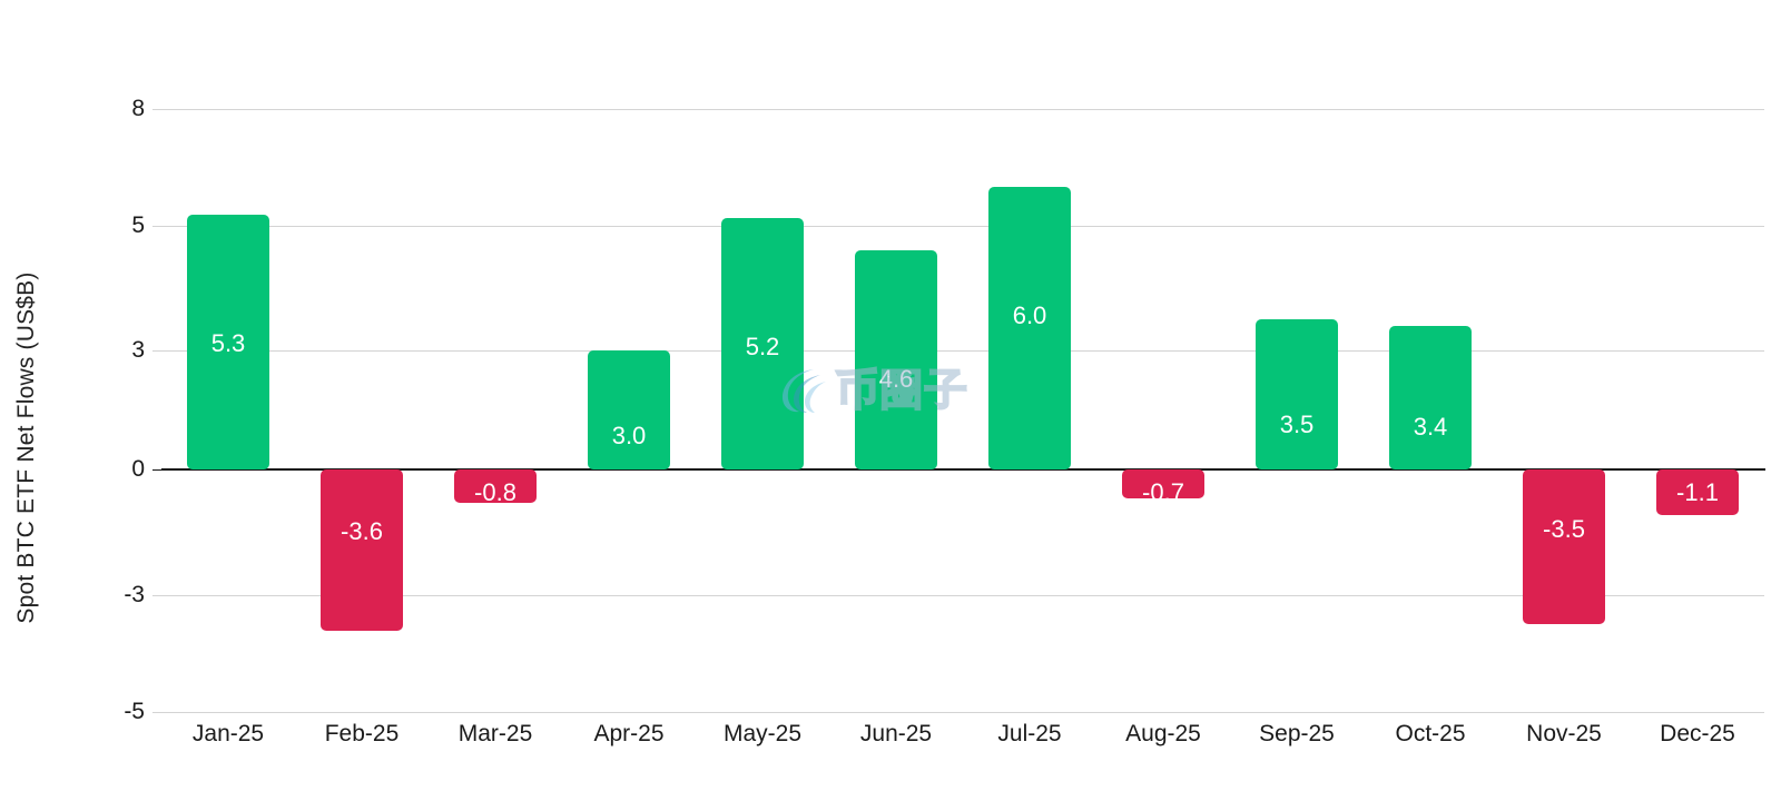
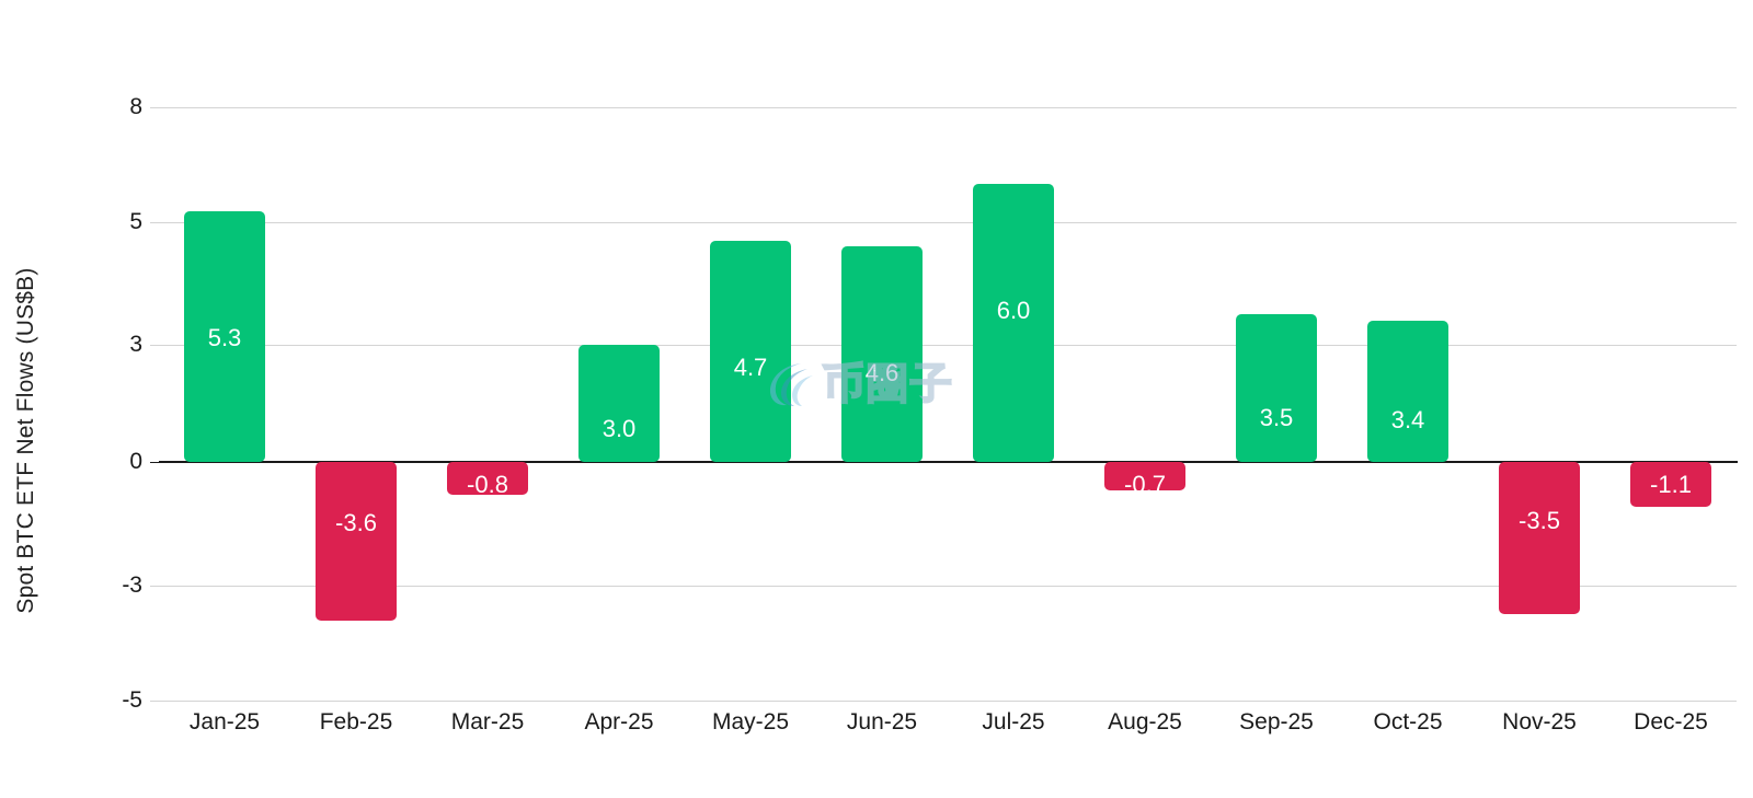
May-25: 5.2 -> 4.7
